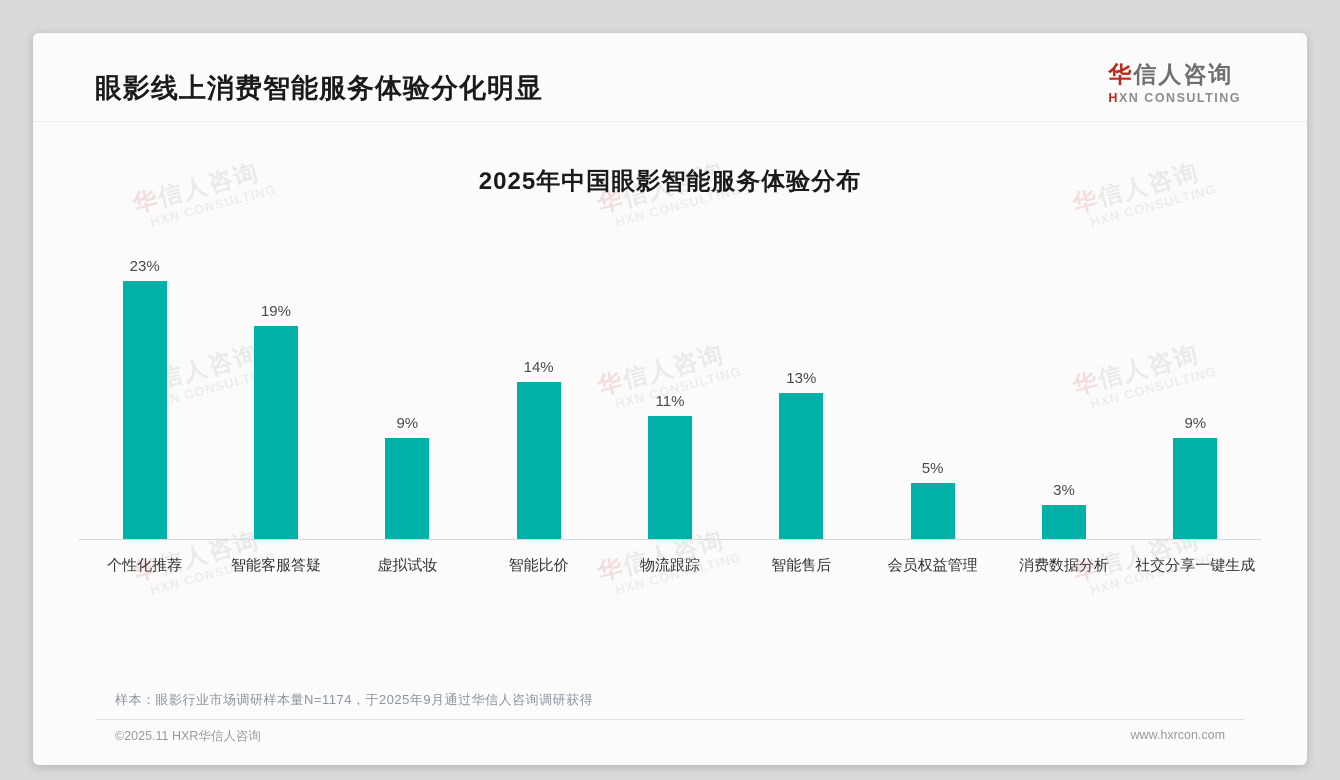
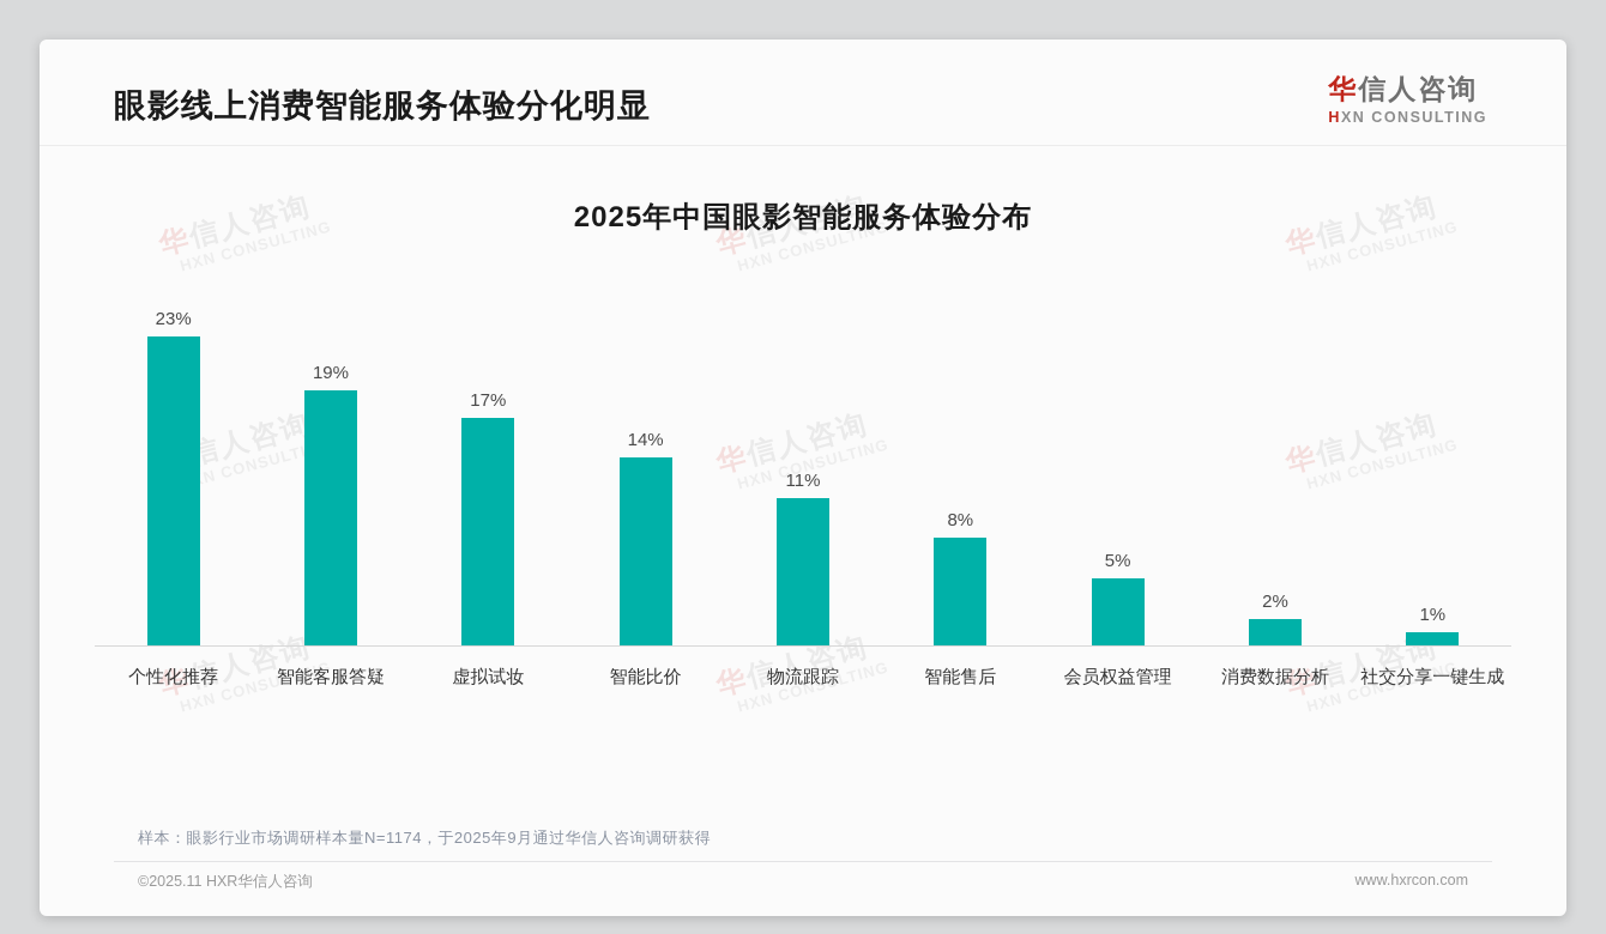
虚拟试妆: 9% -> 17%
智能售后: 13% -> 8%
消费数据分析: 3% -> 2%
社交分享一键生成: 9% -> 1%
